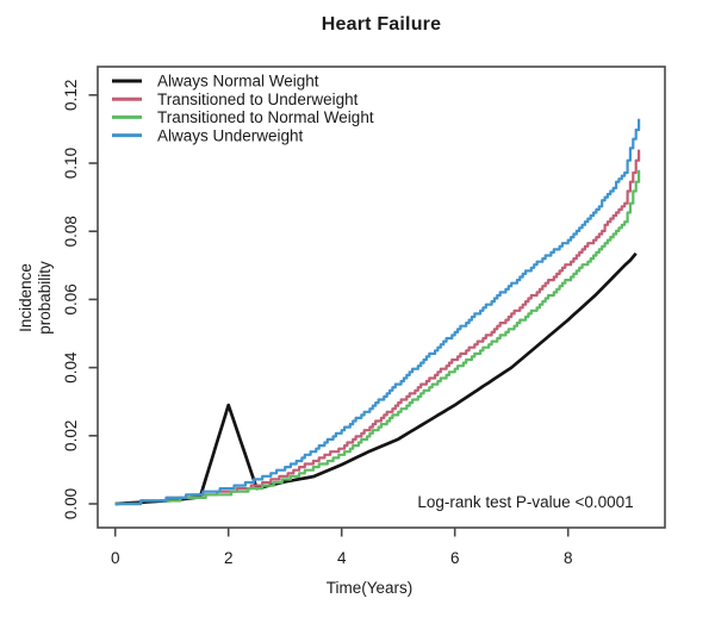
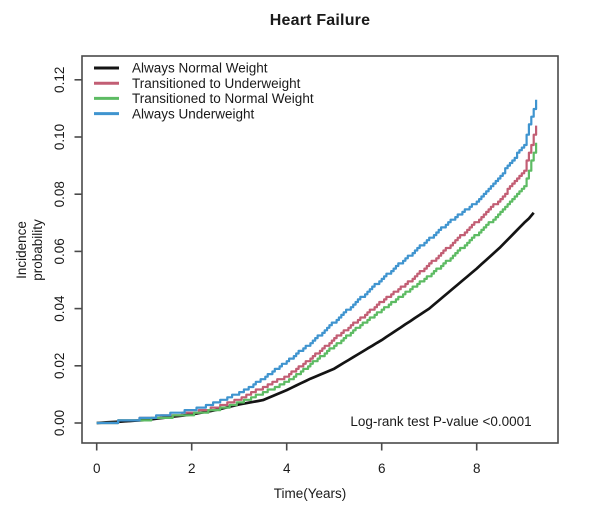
Always Normal Weight/2: 0.029 -> 0.003
